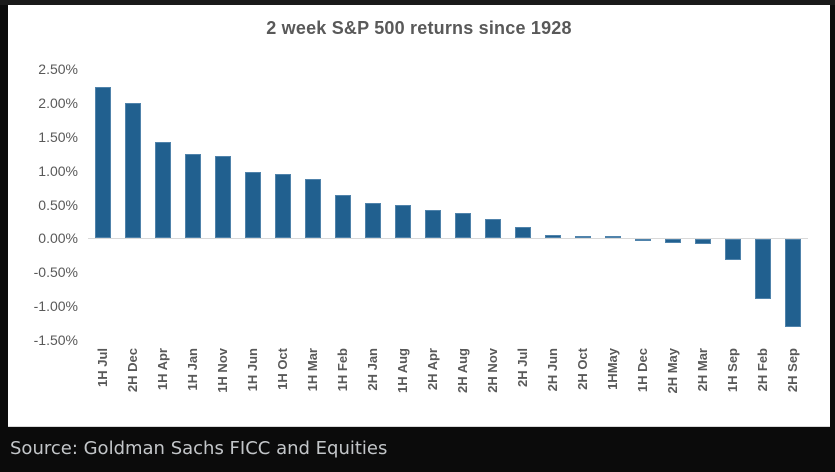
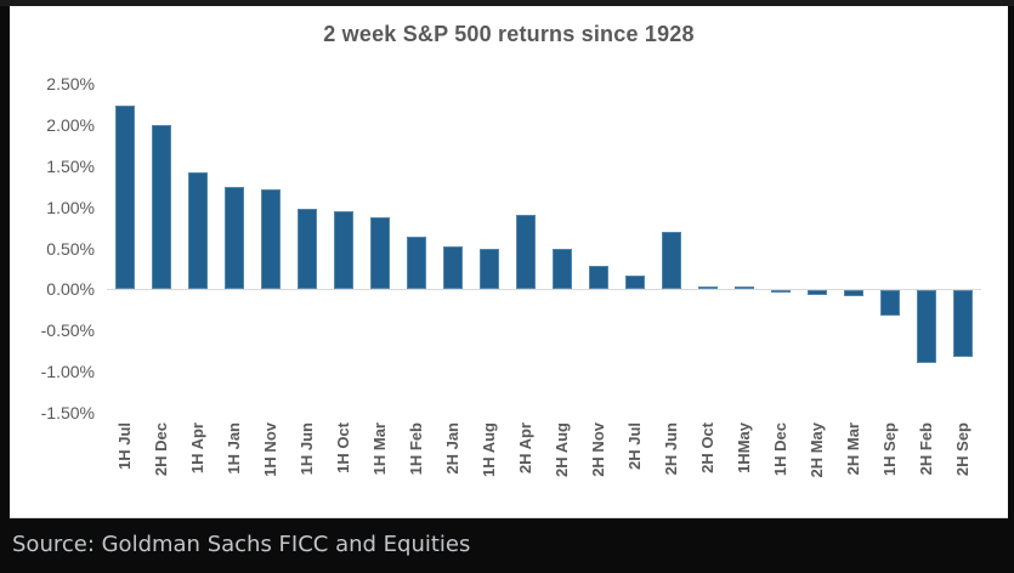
2H Apr: 0.4% -> 0.9%
2H Aug: 0.4% -> 0.5%
2H Jun: 0.1% -> 0.7%
2H Sep: -1.3% -> -0.8%
